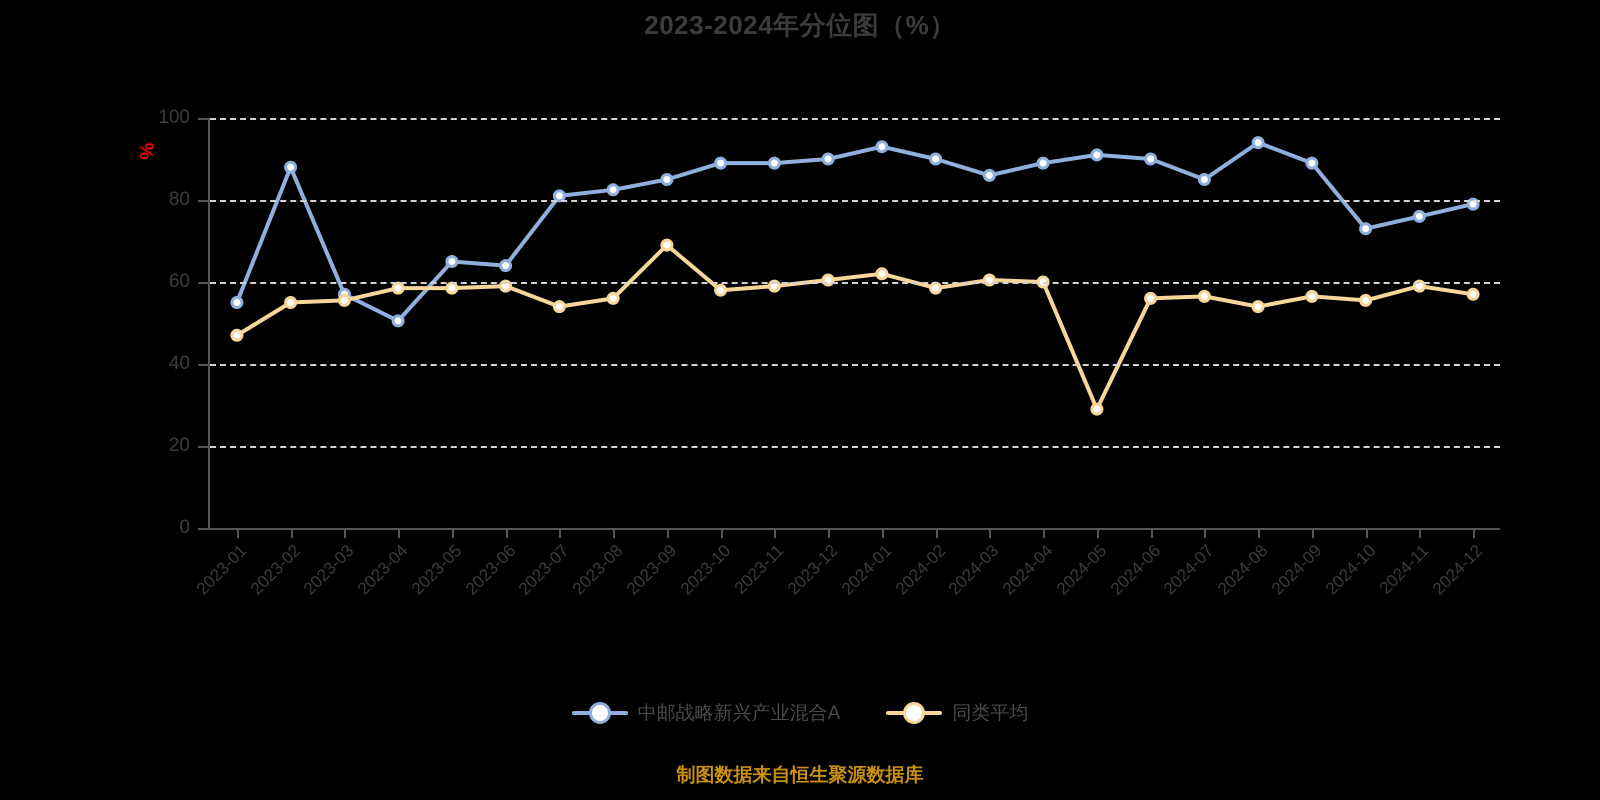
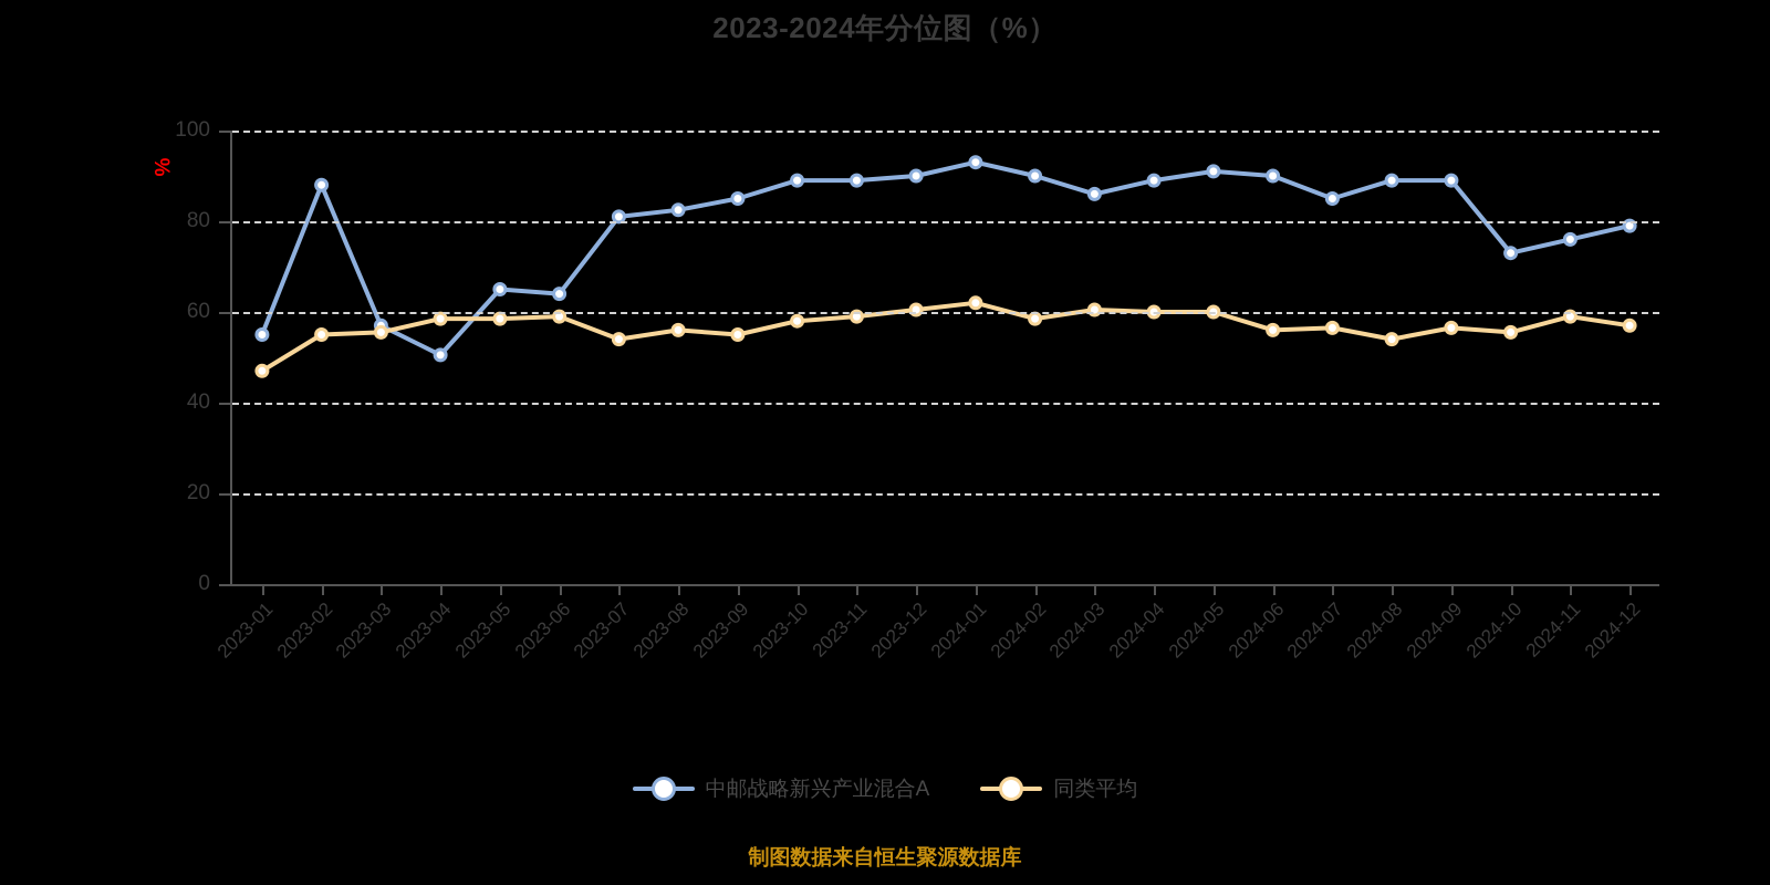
同类平均/2023-09: 69 -> 55
同类平均/2024-05: 29 -> 60
中邮战略新兴产业混合A/2024-08: 94 -> 89
